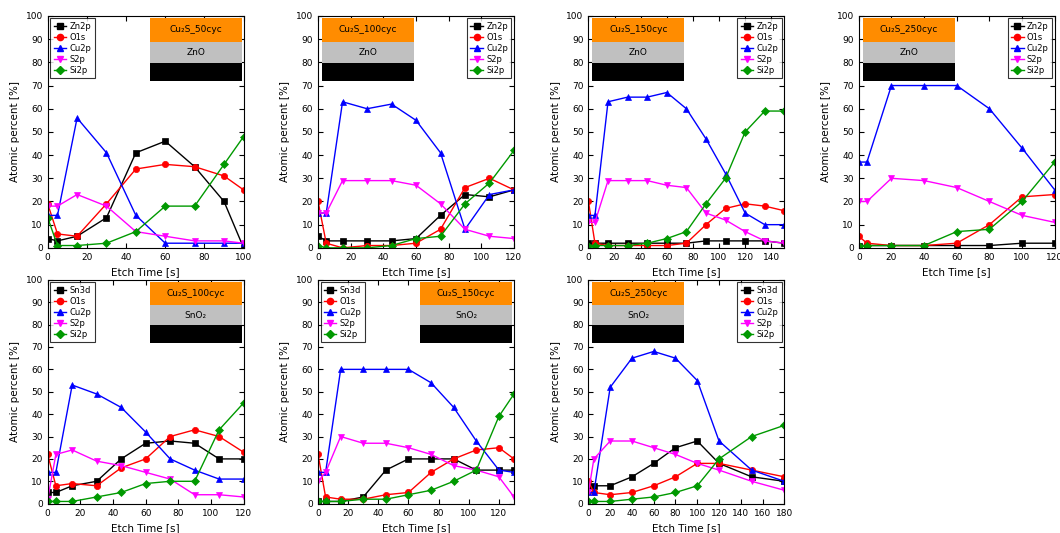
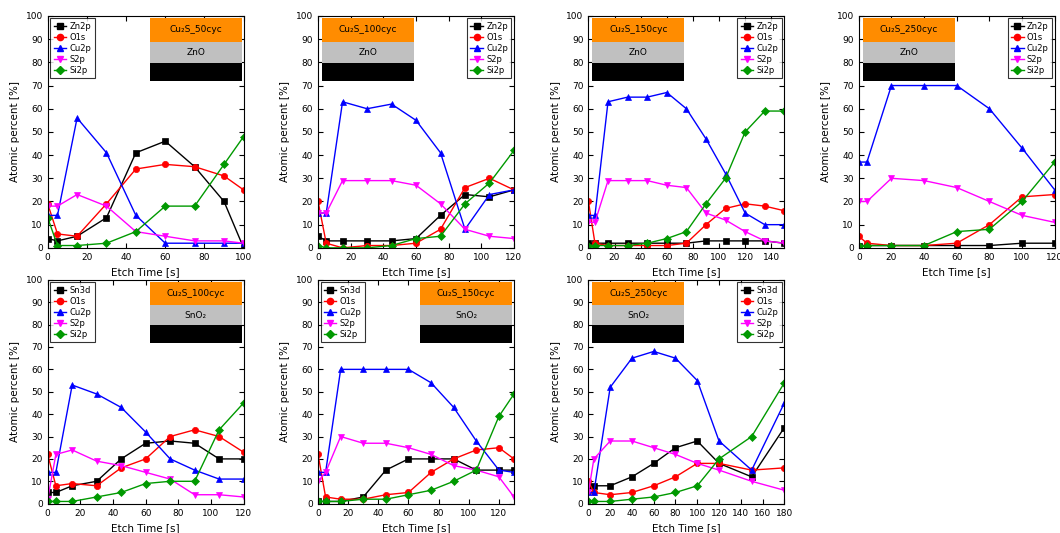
Sn3d/180: 10 -> 34
O1s/180: 12 -> 16
Cu2p/180: 10 -> 45
Si2p/180: 35 -> 54
